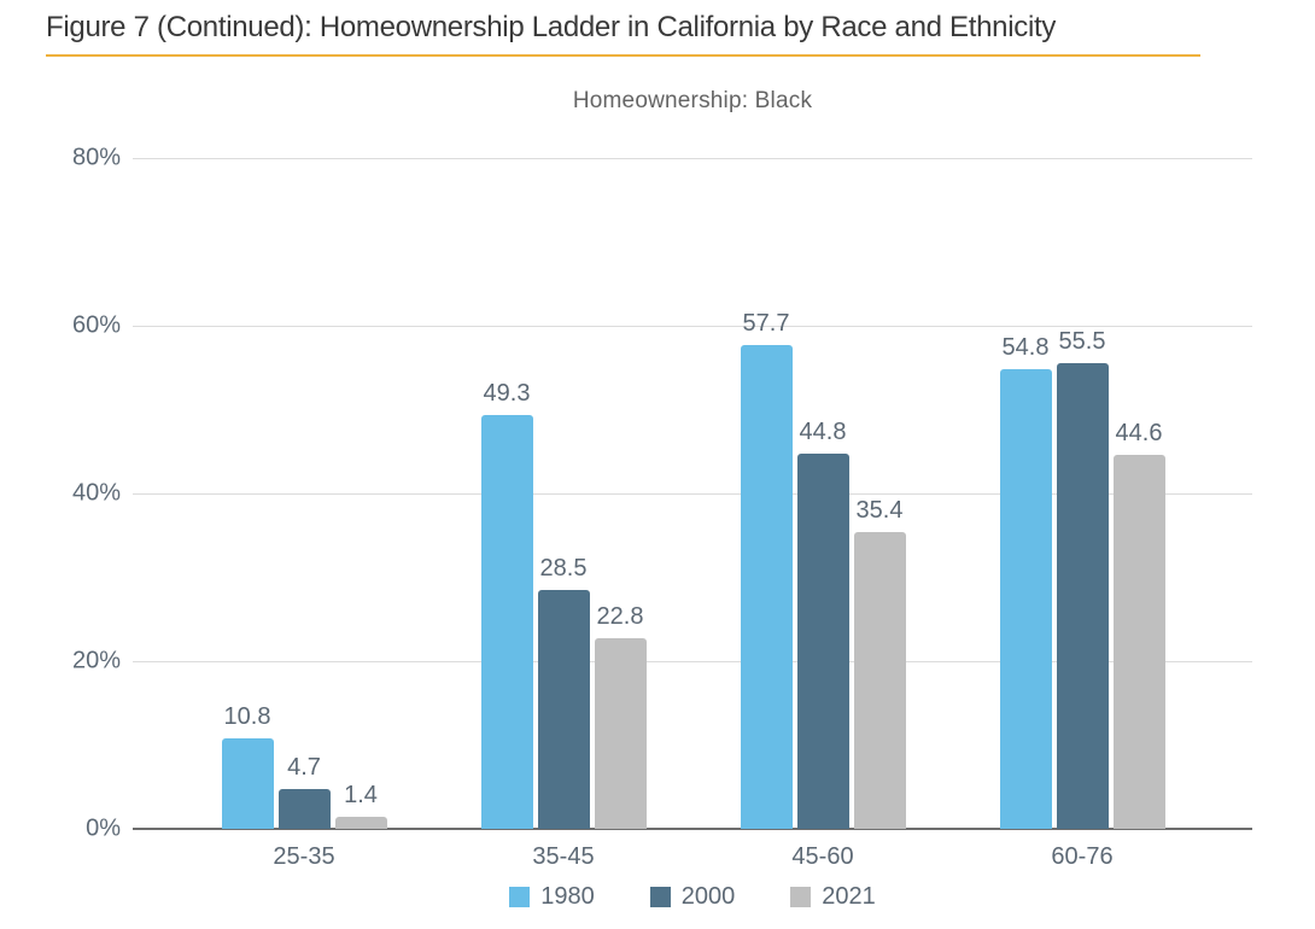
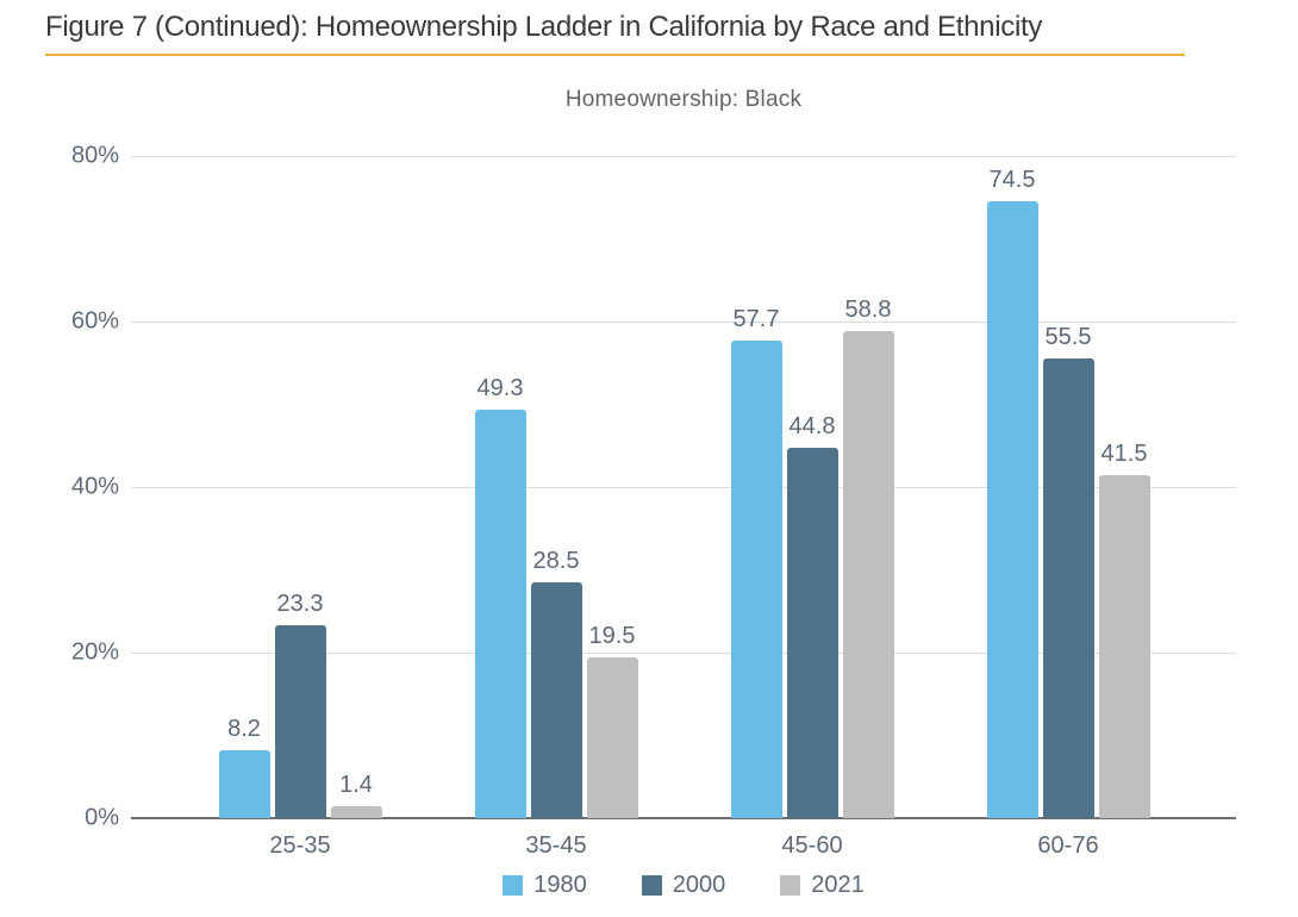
1980/25-35: 10.8 -> 8.2
2000/25-35: 4.7 -> 23.3
2021/35-45: 22.8 -> 19.5
2021/45-60: 35.4 -> 58.8
1980/60-76: 54.8 -> 74.5
2021/60-76: 44.6 -> 41.5
